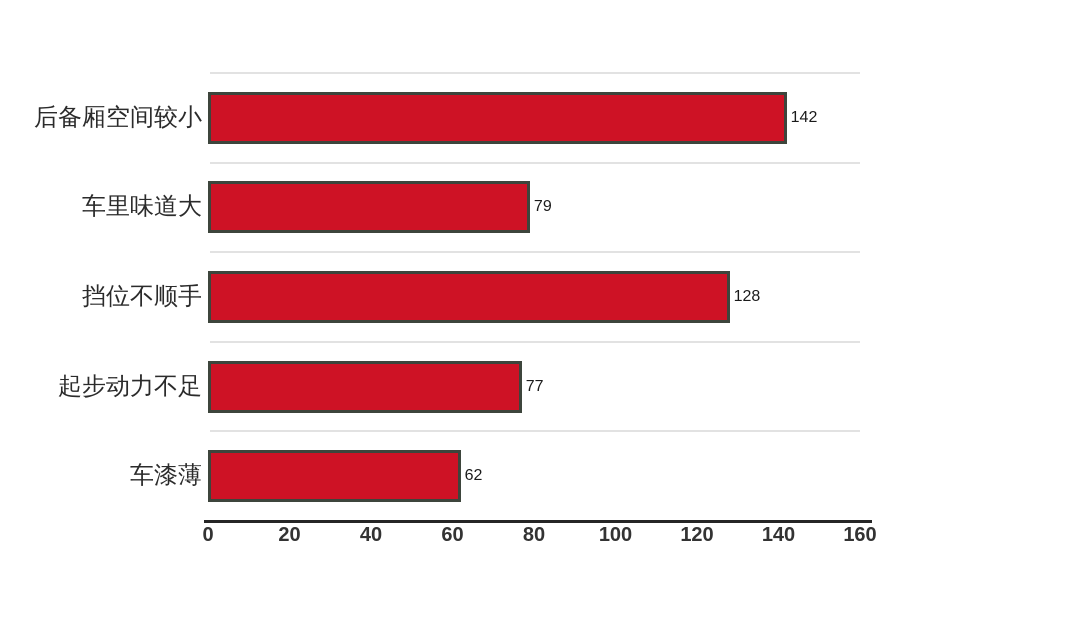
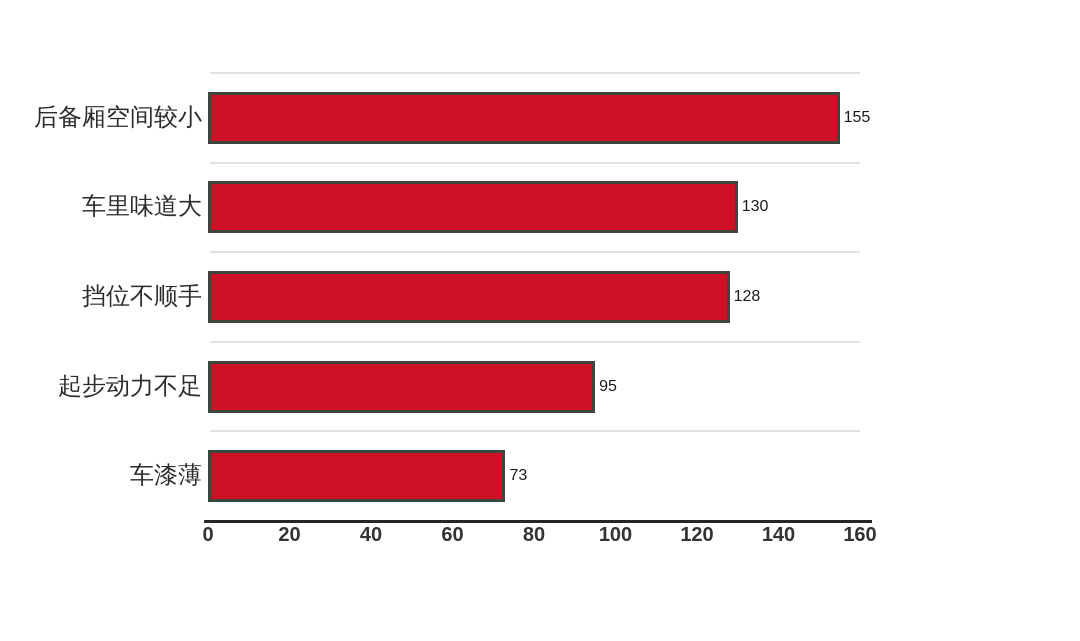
后备厢空间较小: 142 -> 155
车里味道大: 79 -> 130
起步动力不足: 77 -> 95
车漆薄: 62 -> 73
